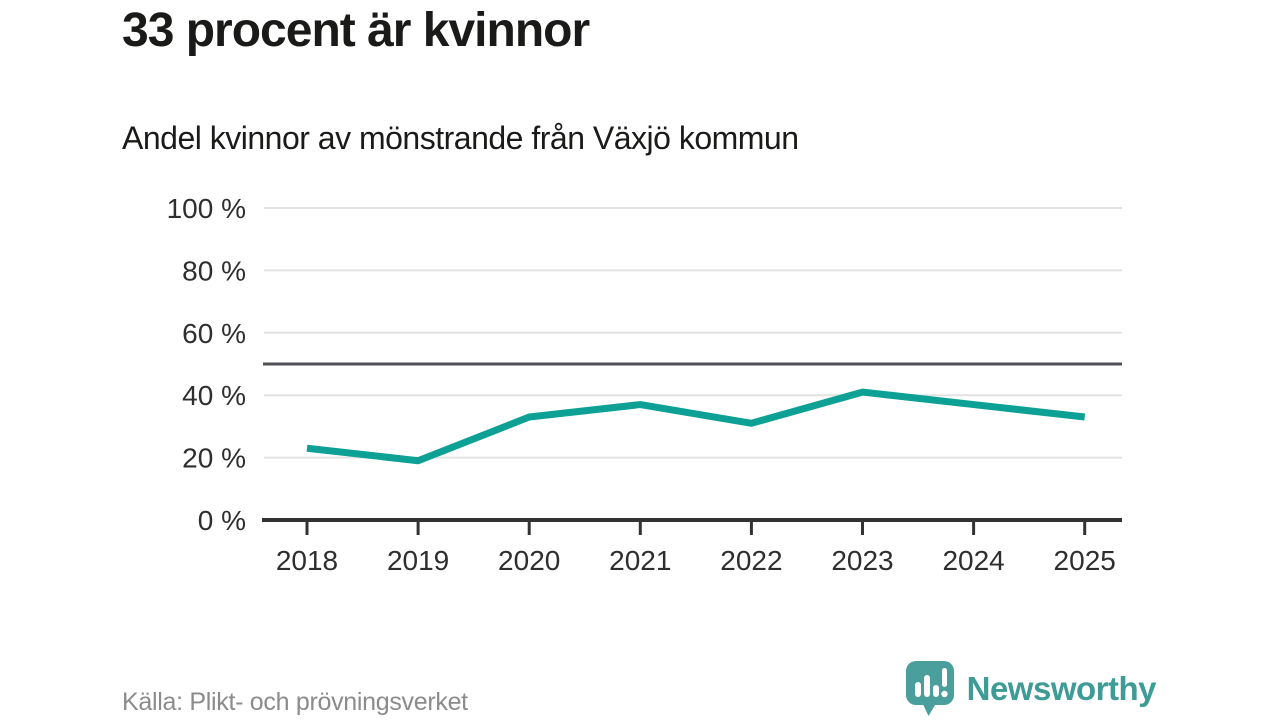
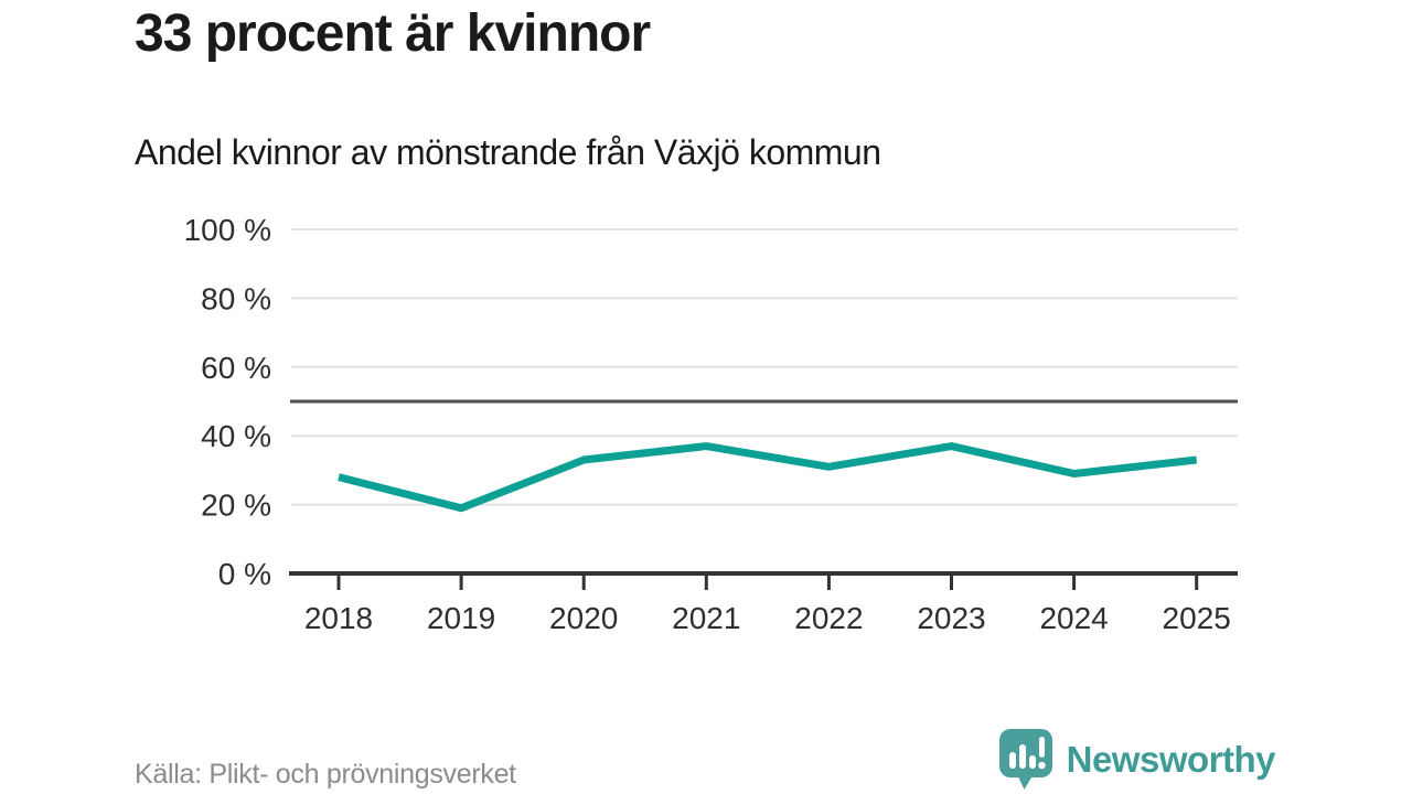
2018: 23% -> 28%
2023: 41% -> 37%
2024: 37% -> 29%
